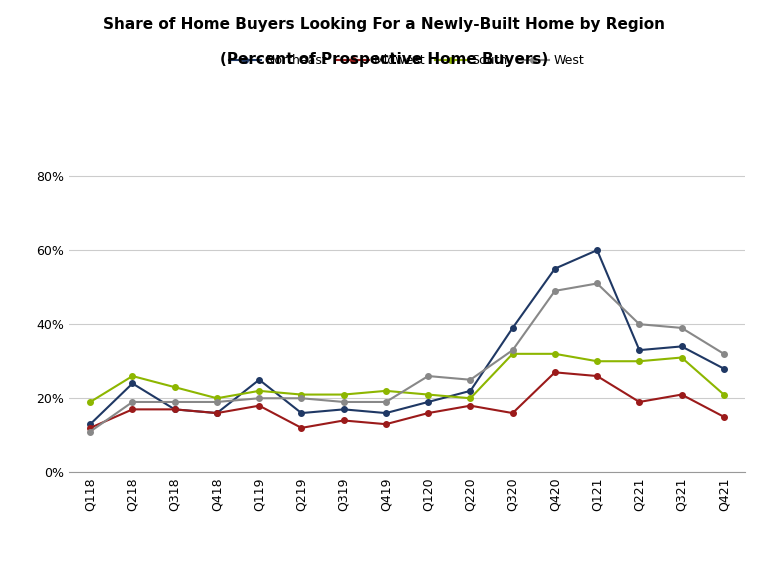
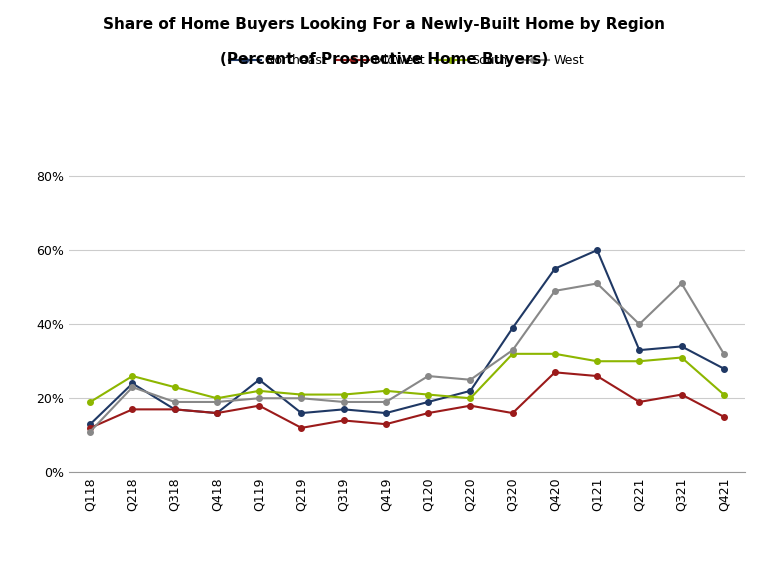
West/Q218: 19% -> 23%
West/Q321: 39% -> 51%
